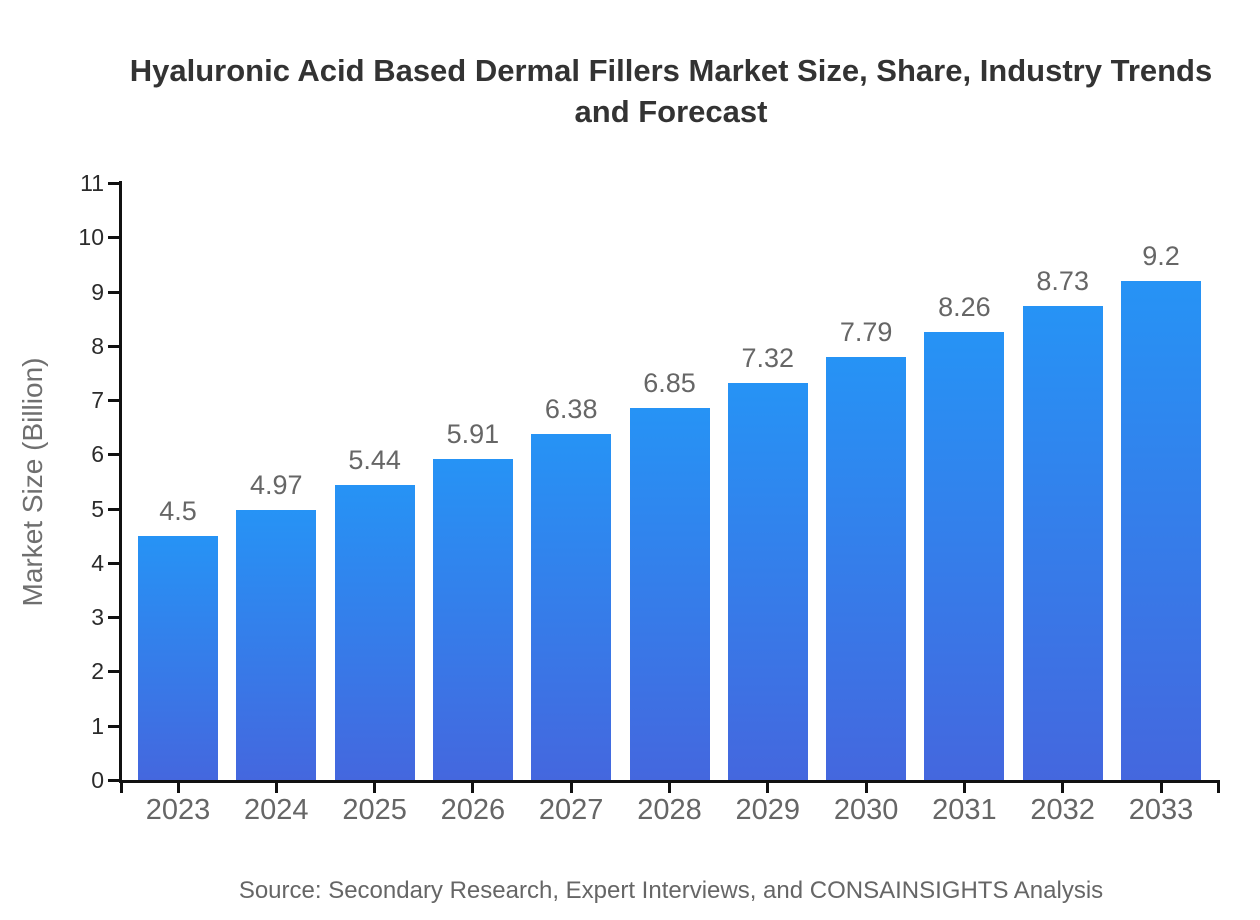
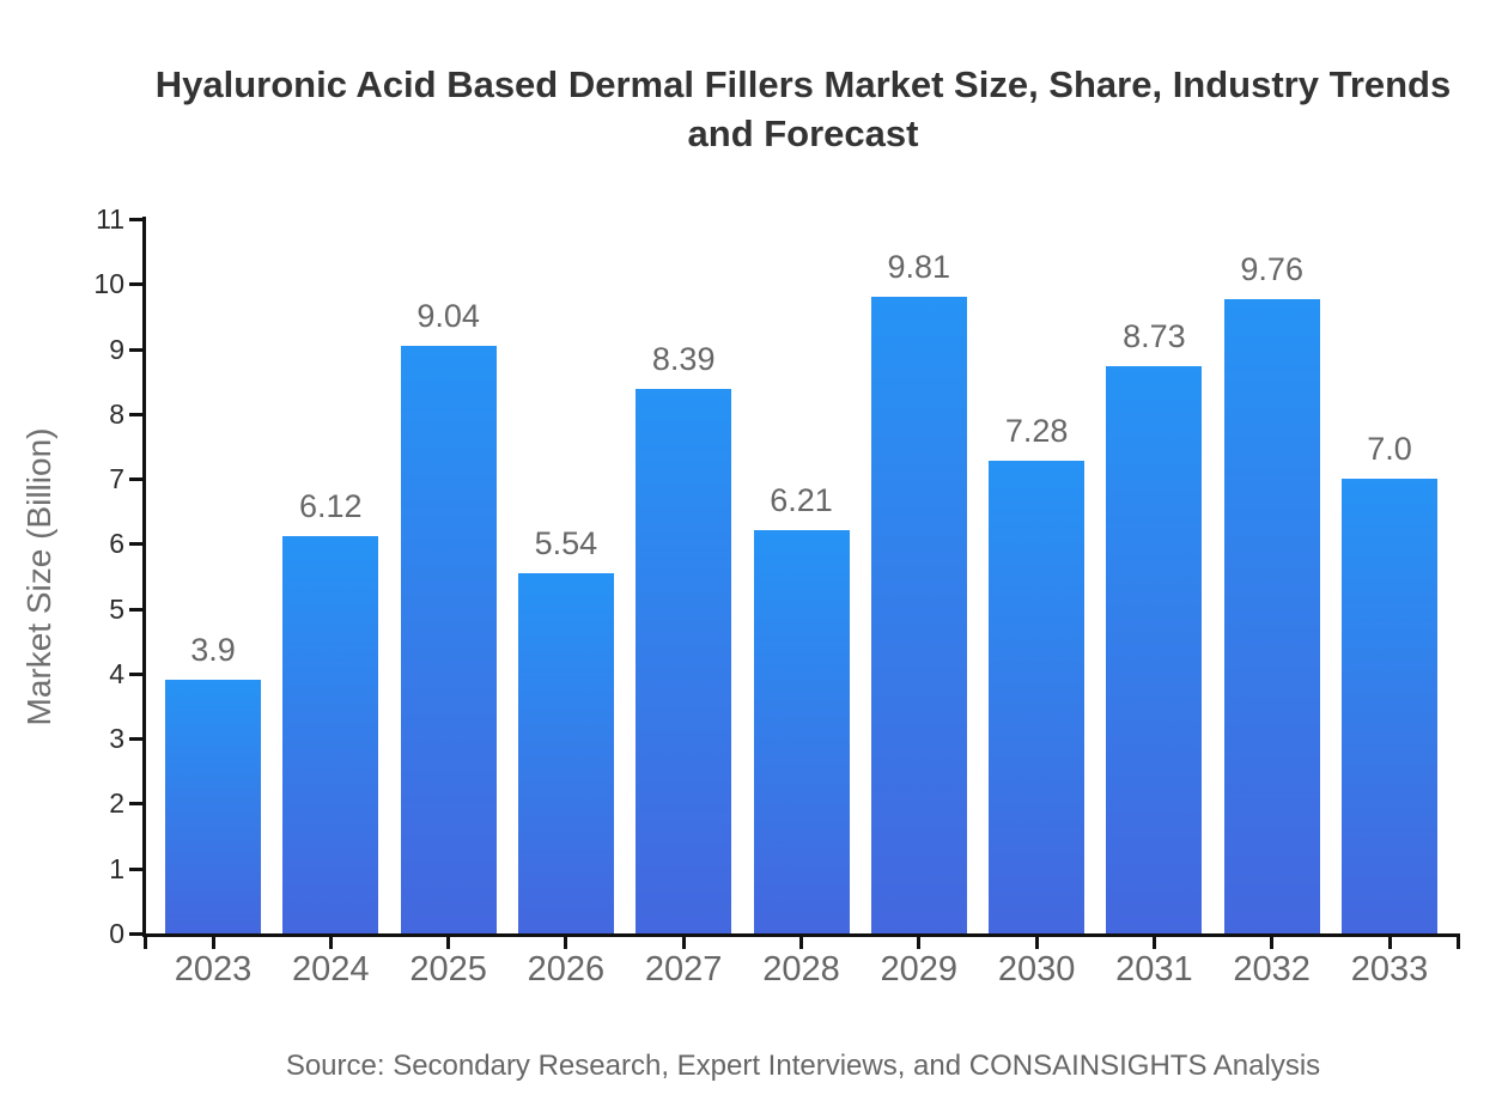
2023: 4.5 -> 3.9
2024: 4.97 -> 6.12
2025: 5.44 -> 9.04
2026: 5.91 -> 5.54
2027: 6.38 -> 8.39
2028: 6.85 -> 6.21
2029: 7.32 -> 9.81
2030: 7.79 -> 7.28
2031: 8.26 -> 8.73
2032: 8.73 -> 9.76
2033: 9.2 -> 7.0
